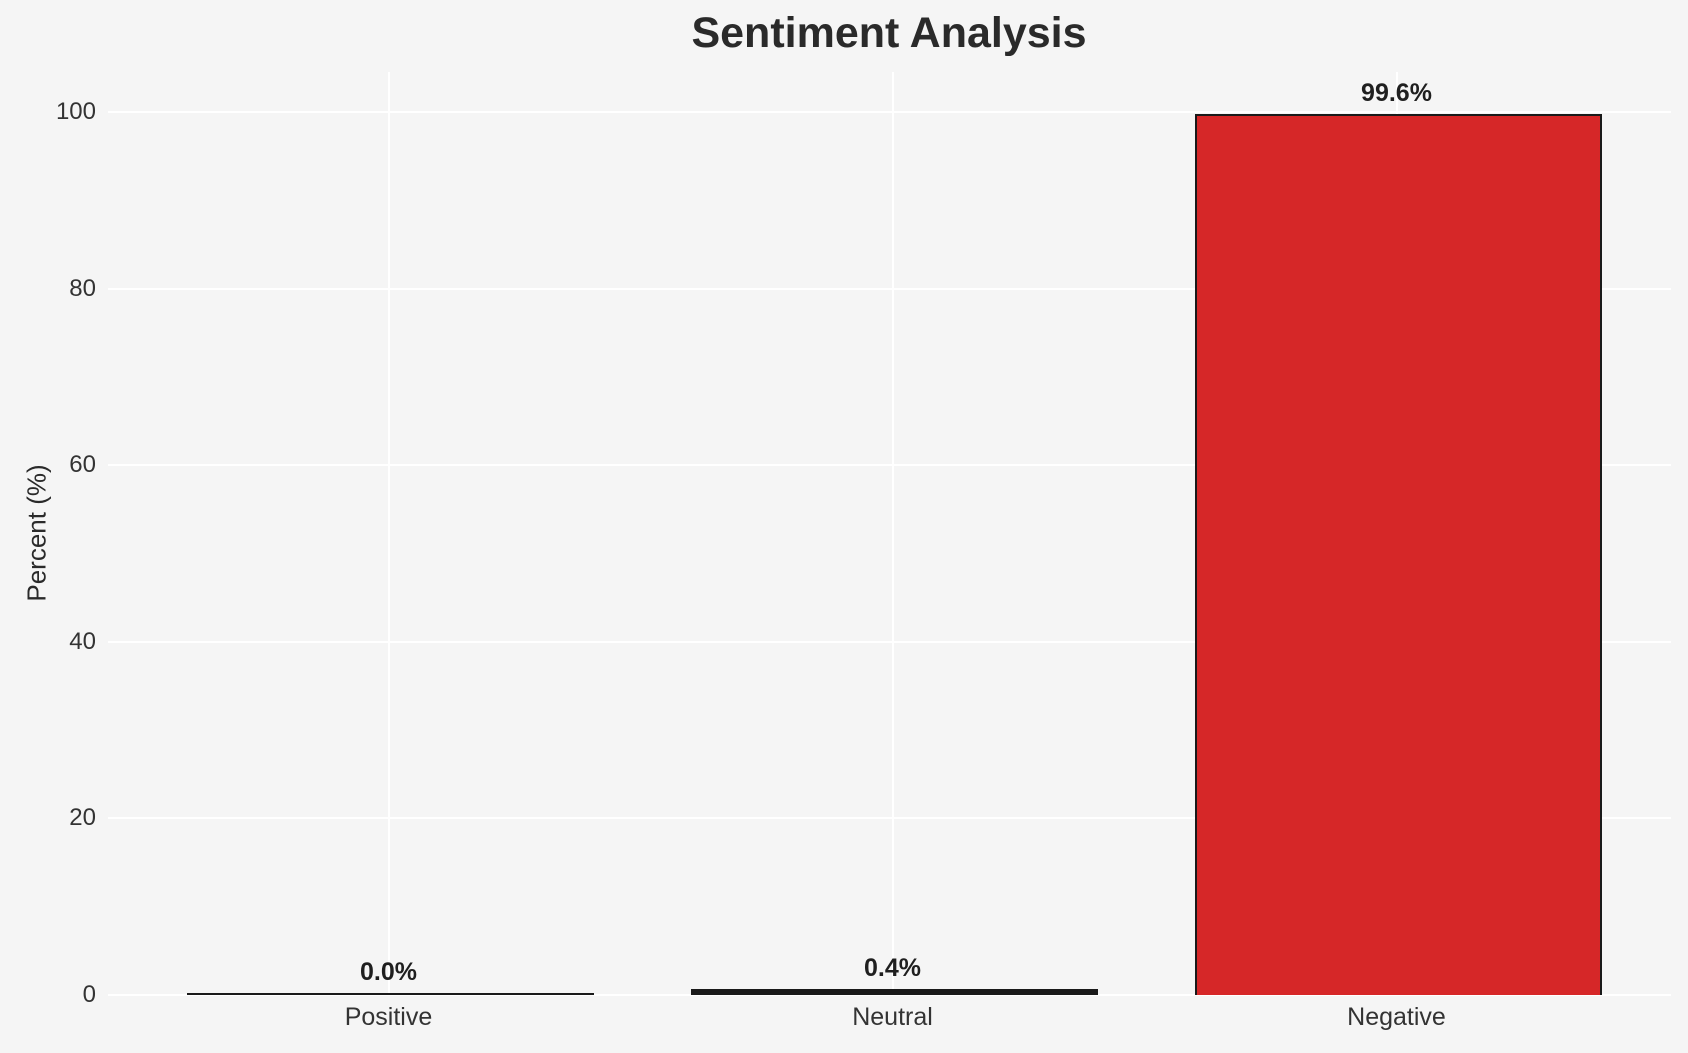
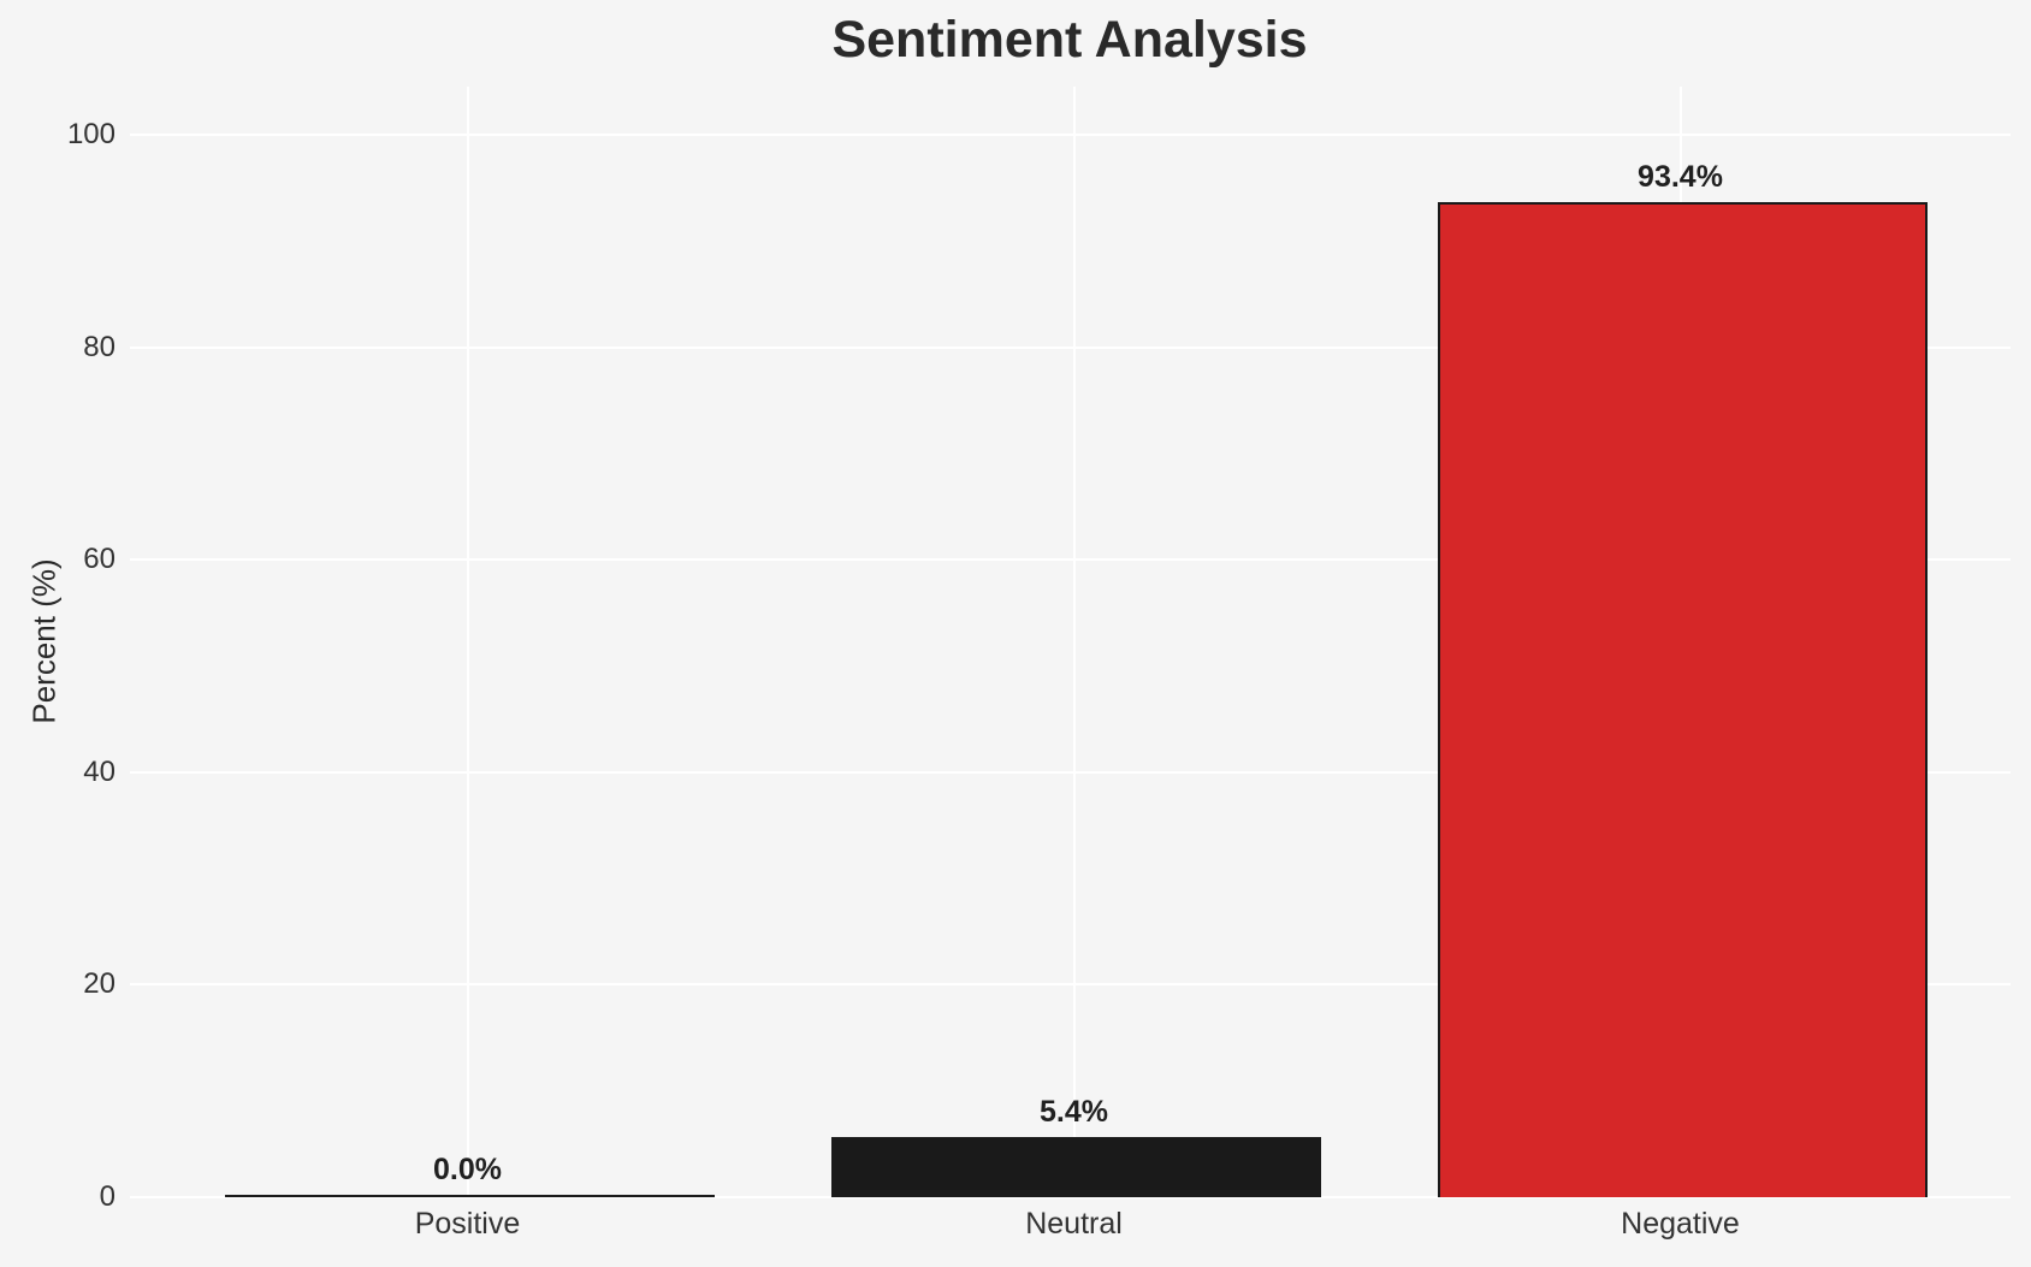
Neutral: 0.4% -> 5.4%
Negative: 99.6% -> 93.4%
